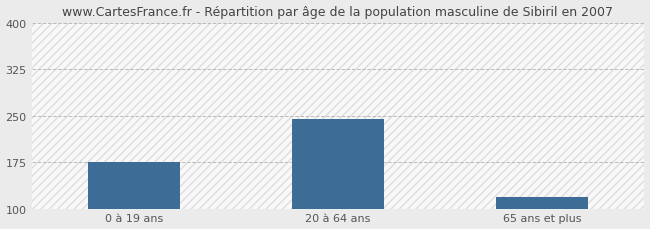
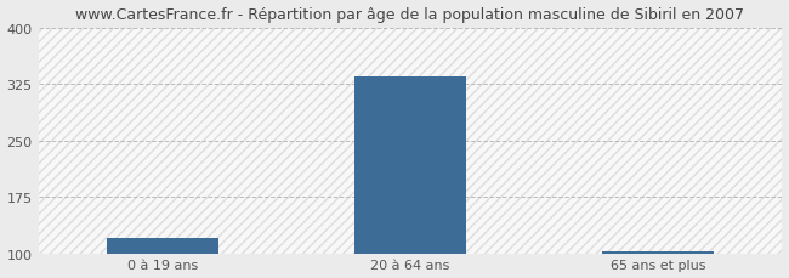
0 à 19 ans: 176 -> 120
20 à 64 ans: 244 -> 336
65 ans et plus: 118 -> 102
